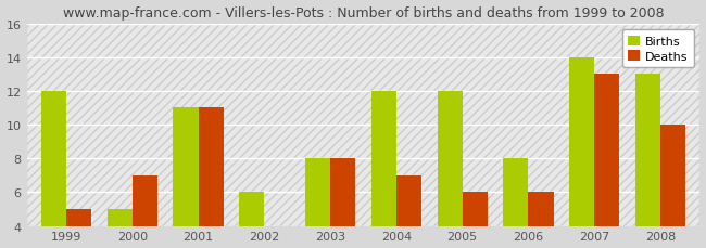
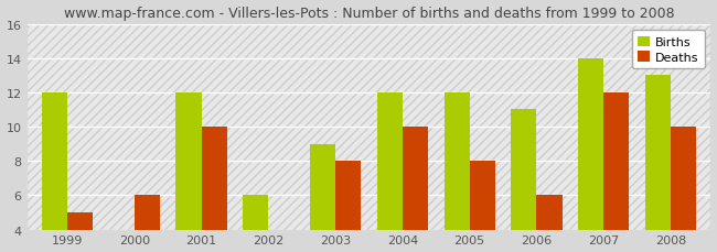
Births/2000: 5 -> 4
Deaths/2000: 7 -> 6
Births/2001: 11 -> 12
Deaths/2001: 11 -> 10
Births/2003: 8 -> 9
Deaths/2004: 7 -> 10
Deaths/2005: 6 -> 8
Births/2006: 8 -> 11
Deaths/2007: 13 -> 12
